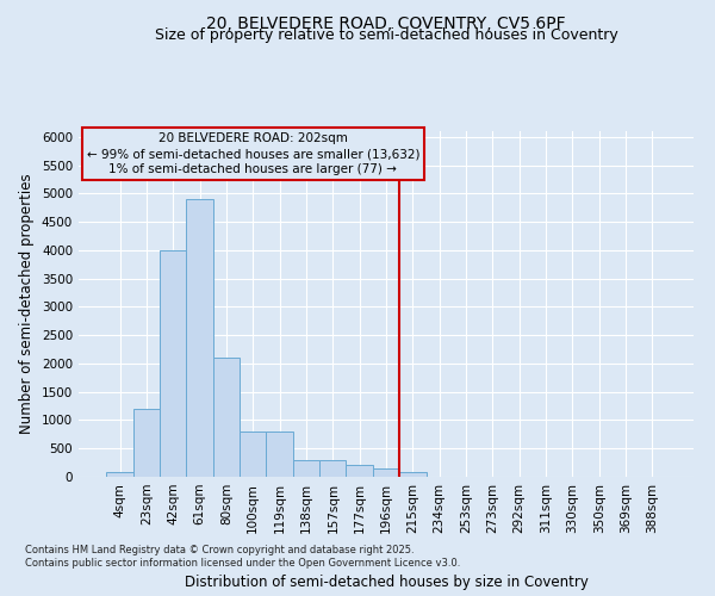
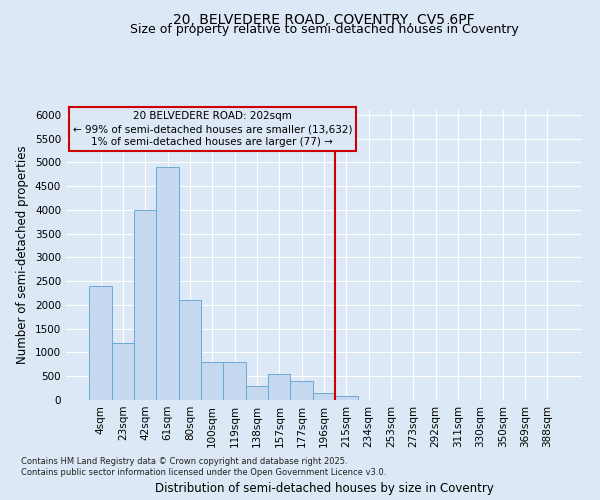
4sqm: 80 -> 2400
157sqm: 300 -> 550
177sqm: 200 -> 400
